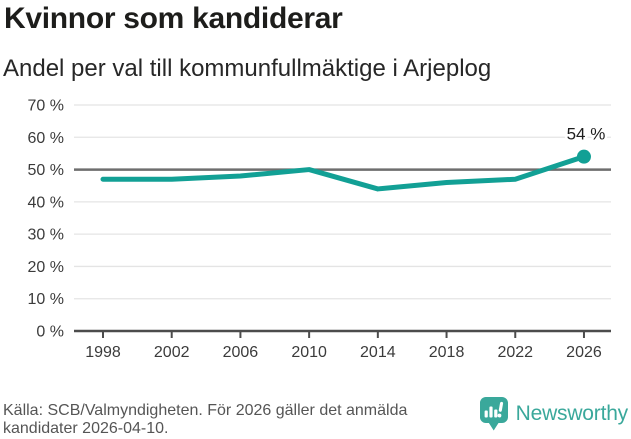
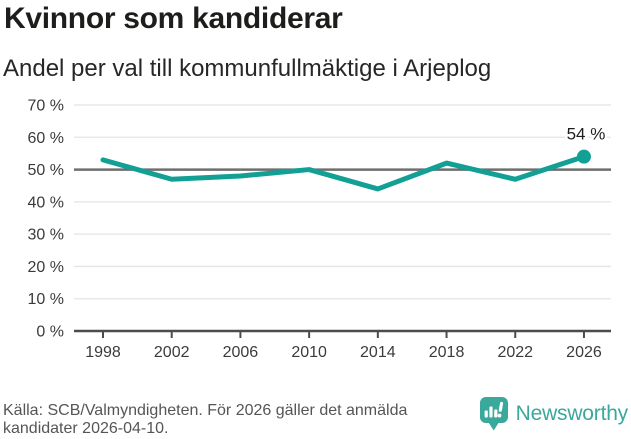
1998: 47% -> 53%
2018: 46% -> 52%
